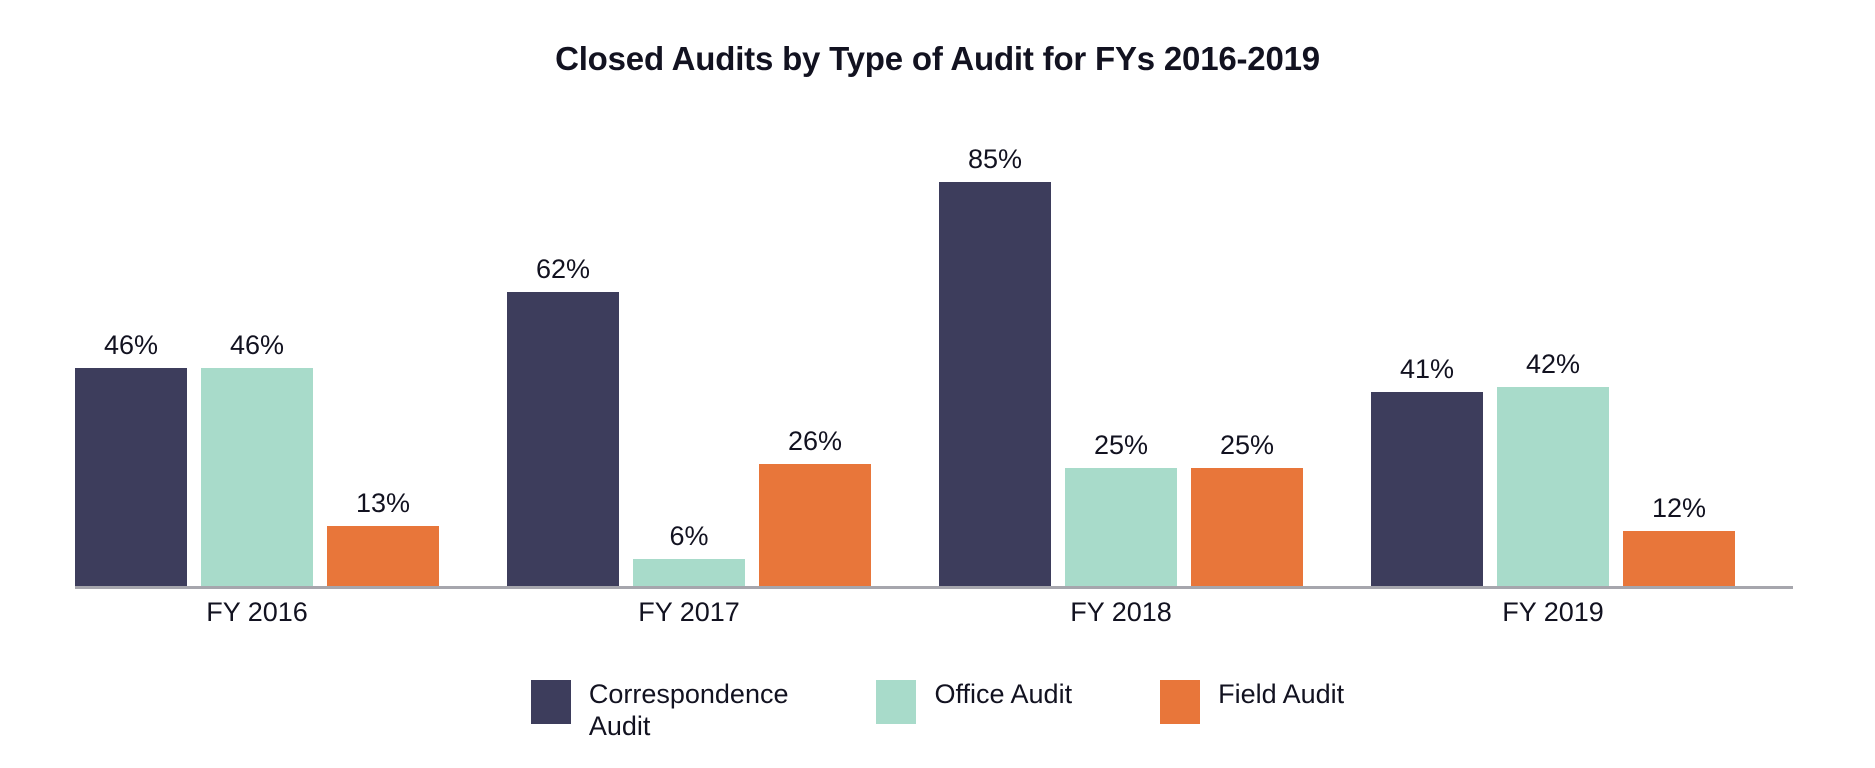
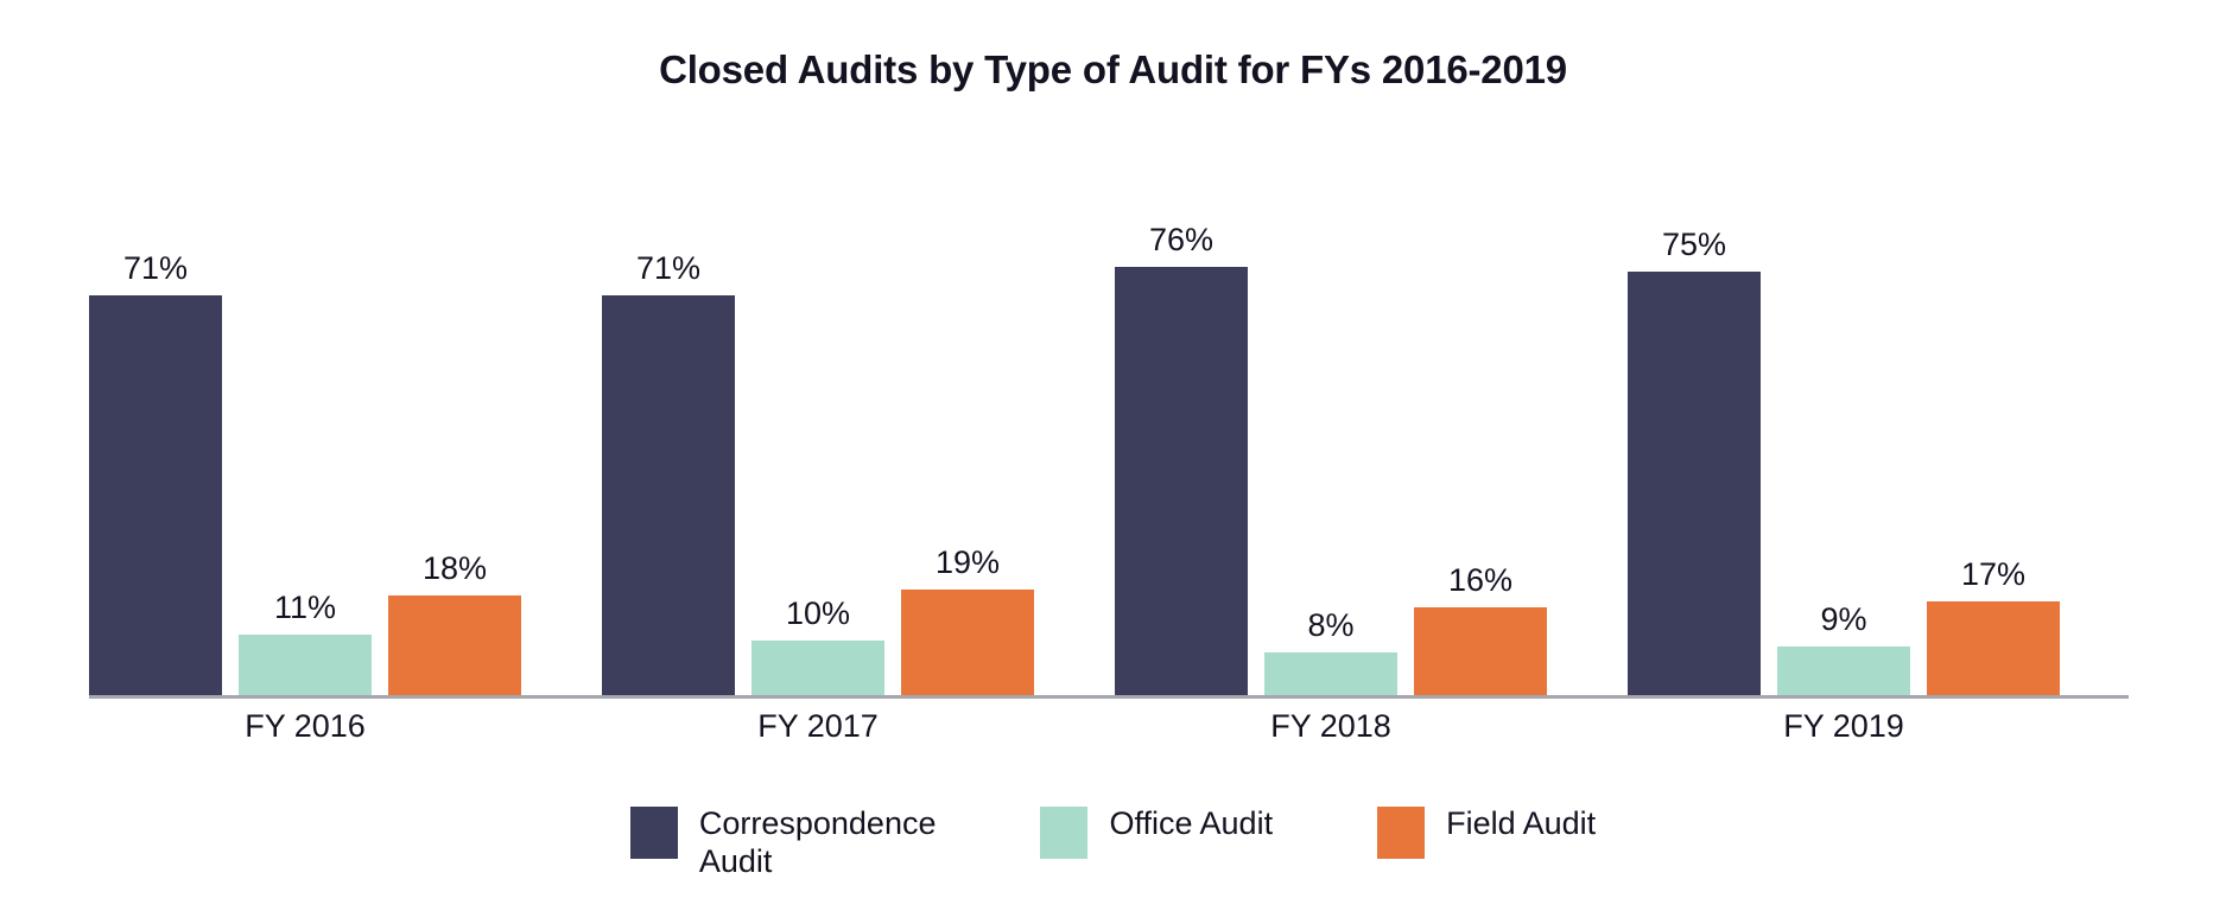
Correspondence Audit/FY 2016: 46% -> 71%
Office Audit/FY 2016: 46% -> 11%
Field Audit/FY 2016: 13% -> 18%
Correspondence Audit/FY 2017: 62% -> 71%
Office Audit/FY 2017: 6% -> 10%
Field Audit/FY 2017: 26% -> 19%
Correspondence Audit/FY 2018: 85% -> 76%
Office Audit/FY 2018: 25% -> 8%
Field Audit/FY 2018: 25% -> 16%
Correspondence Audit/FY 2019: 41% -> 75%
Office Audit/FY 2019: 42% -> 9%
Field Audit/FY 2019: 12% -> 17%
